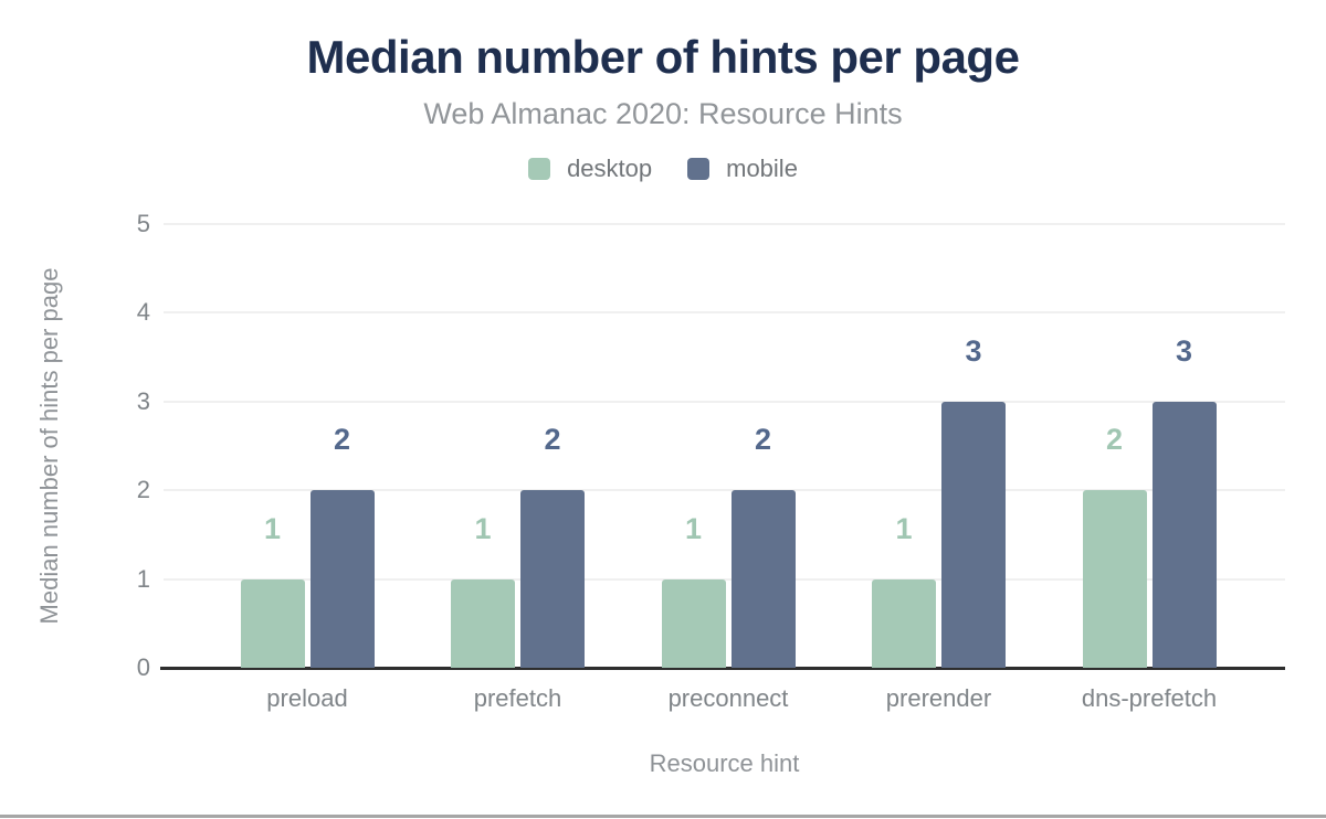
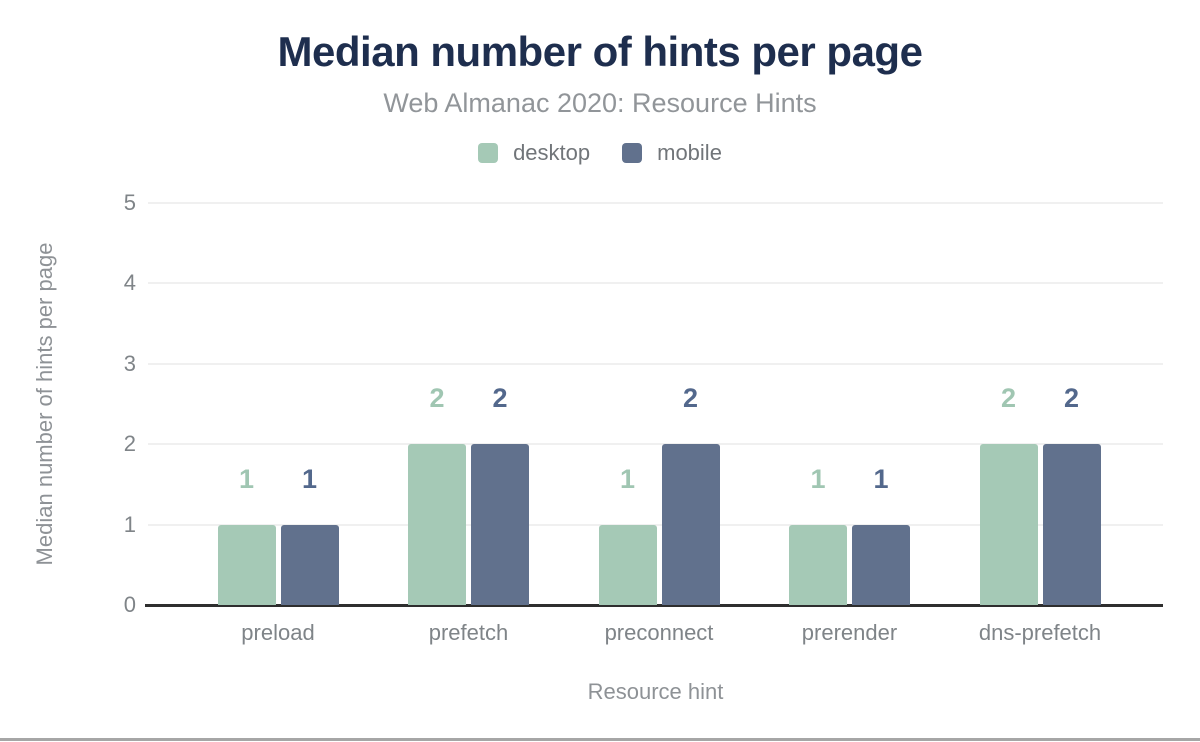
mobile/preload: 2 -> 1
desktop/prefetch: 1 -> 2
mobile/prerender: 3 -> 1
mobile/dns-prefetch: 3 -> 2
